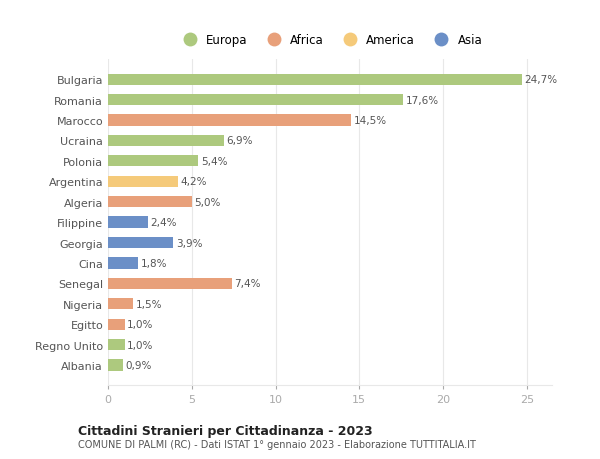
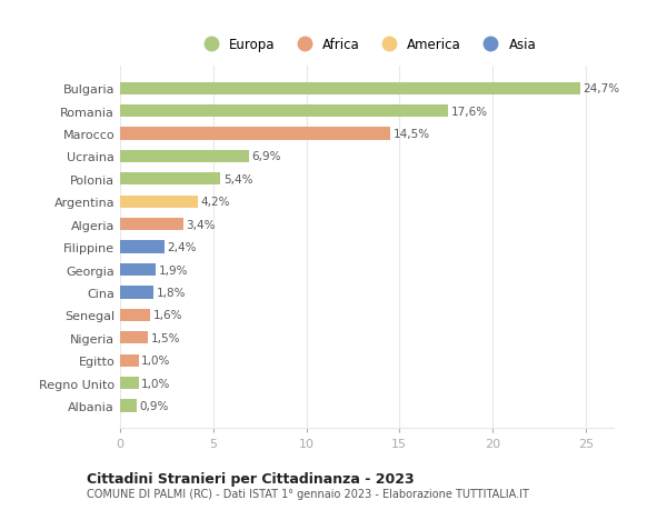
Algeria: 5,0% -> 3,4%
Georgia: 3,9% -> 1,9%
Senegal: 7,4% -> 1,6%
